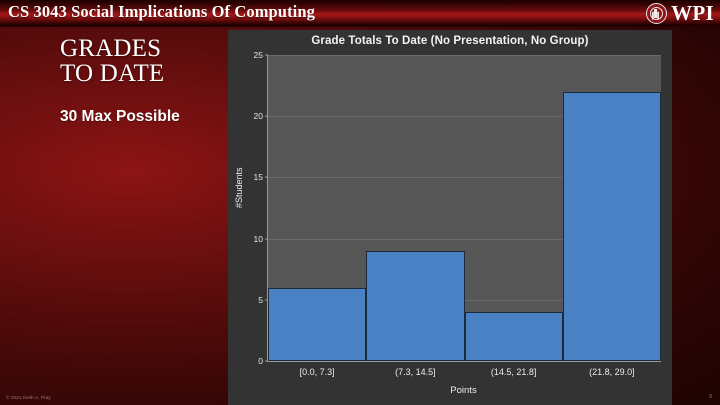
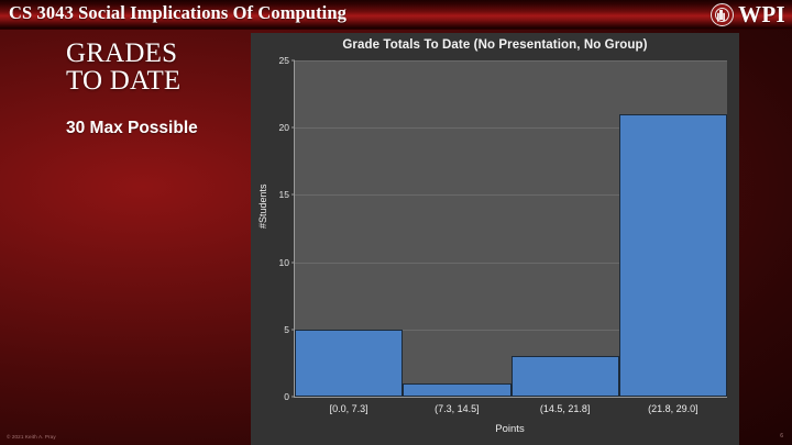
[0.0, 7.3]: 6 -> 5
(7.3, 14.5]: 9 -> 1
(14.5, 21.8]: 4 -> 3
(21.8, 29.0]: 22 -> 21
